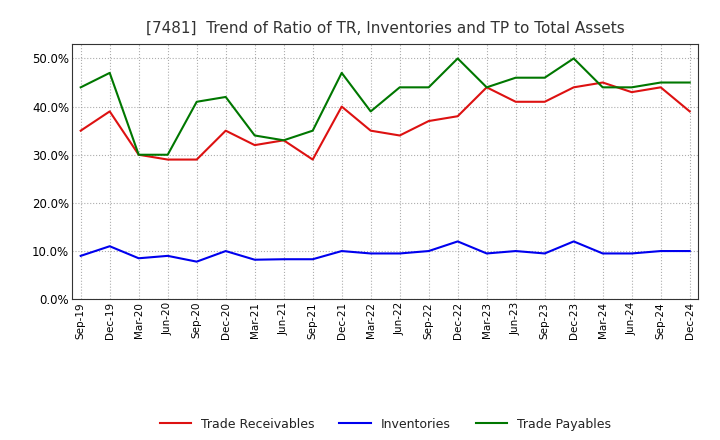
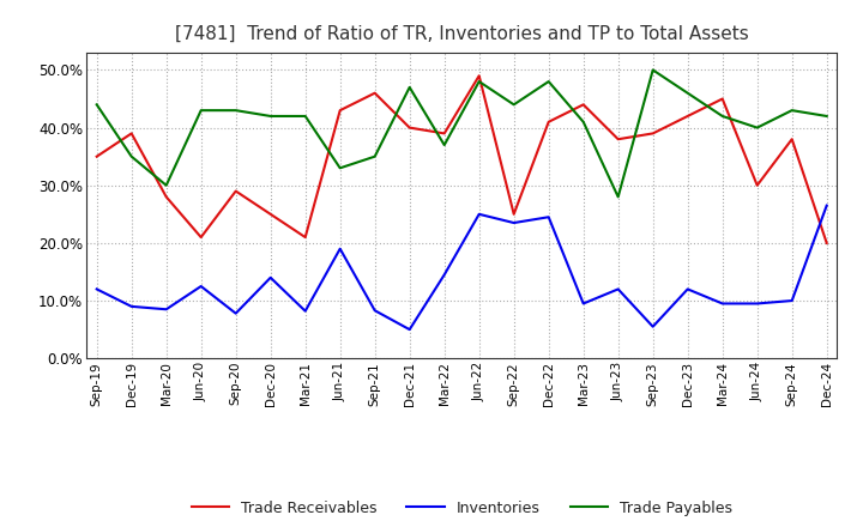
Inventories/Sep-19: 9.0% -> 12.0%
Inventories/Dec-19: 11.0% -> 9.0%
Trade Payables/Dec-19: 47% -> 35%
Trade Receivables/Mar-20: 30% -> 28%
Trade Receivables/Jun-20: 29% -> 21%
Inventories/Jun-20: 9.0% -> 12.5%
Trade Payables/Jun-20: 30% -> 43%
Trade Payables/Sep-20: 41% -> 43%
Trade Receivables/Dec-20: 35% -> 25%
Inventories/Dec-20: 10.0% -> 14.0%
Trade Receivables/Mar-21: 32% -> 21%
Trade Payables/Mar-21: 34% -> 42%
Trade Receivables/Jun-21: 33% -> 43%
Inventories/Jun-21: 8.3% -> 19.0%
Trade Receivables/Sep-21: 29% -> 46%
Inventories/Dec-21: 10.0% -> 5.0%
Trade Receivables/Mar-22: 35% -> 39%
Inventories/Mar-22: 9.5% -> 14.5%
Trade Payables/Mar-22: 39% -> 37%
Trade Receivables/Jun-22: 34% -> 49%
Inventories/Jun-22: 9.5% -> 25.0%
Trade Payables/Jun-22: 44% -> 48%
Trade Receivables/Sep-22: 37% -> 25%
Inventories/Sep-22: 10.0% -> 23.5%
Trade Receivables/Dec-22: 38% -> 41%
Inventories/Dec-22: 12.0% -> 24.5%
Trade Payables/Dec-22: 50% -> 48%
Trade Payables/Mar-23: 44% -> 41%
Trade Receivables/Jun-23: 41% -> 38%
Inventories/Jun-23: 10.0% -> 12.0%
Trade Payables/Jun-23: 46% -> 28%
Trade Receivables/Sep-23: 41% -> 39%
Inventories/Sep-23: 9.5% -> 5.5%
Trade Payables/Sep-23: 46% -> 50%
Trade Receivables/Dec-23: 44% -> 42%
Trade Payables/Dec-23: 50% -> 46%
Trade Payables/Mar-24: 44% -> 42%
Trade Receivables/Jun-24: 43% -> 30%
Trade Payables/Jun-24: 44% -> 40%
Trade Receivables/Sep-24: 44% -> 38%
Trade Payables/Sep-24: 45% -> 43%
Trade Receivables/Dec-24: 39% -> 20%
Inventories/Dec-24: 10.0% -> 26.5%
Trade Payables/Dec-24: 45% -> 42%
